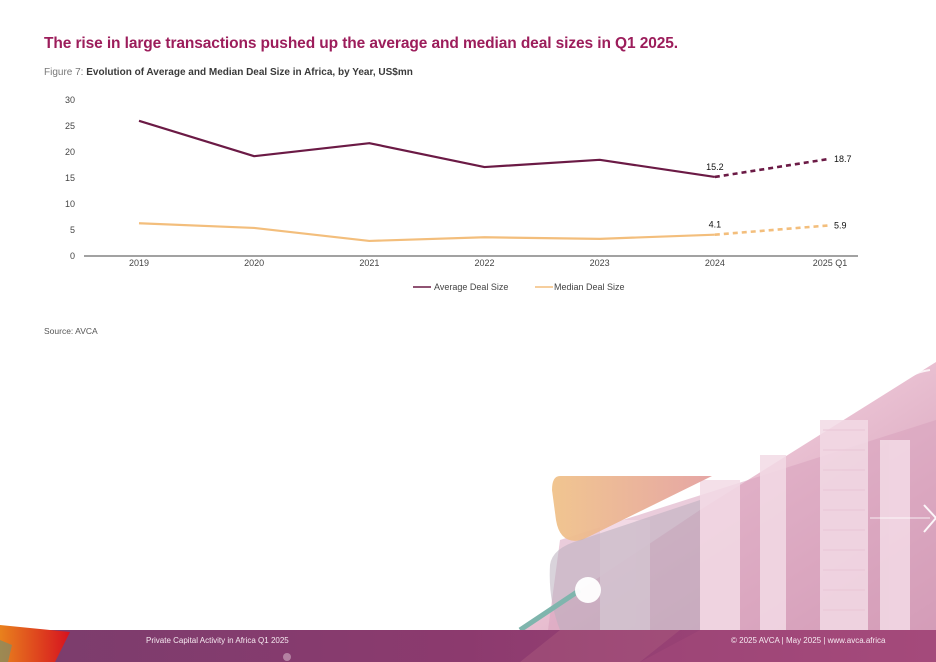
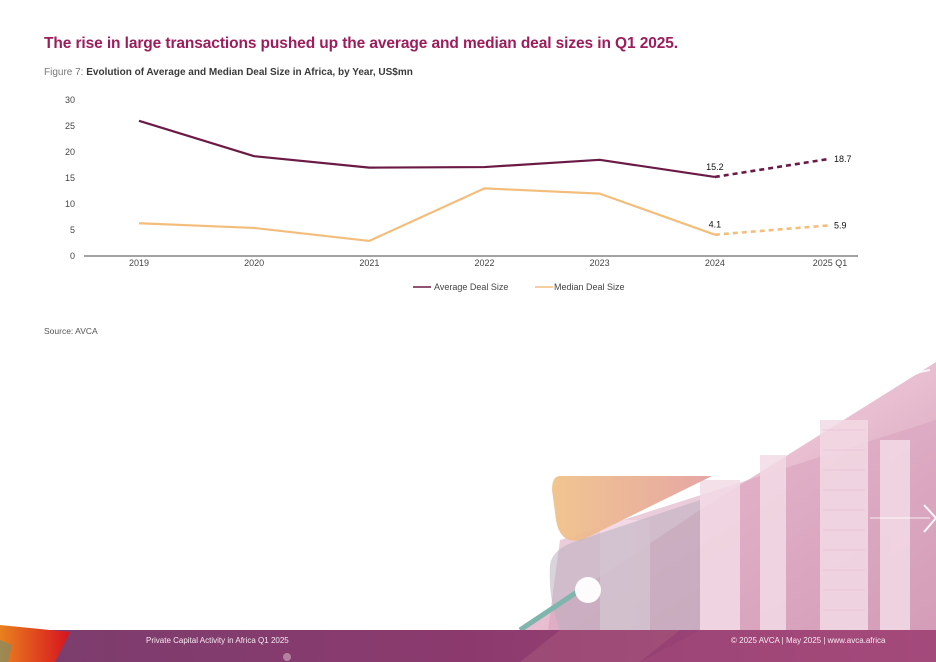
Average Deal Size/2021: 22 -> 17
Median Deal Size/2022: 4 -> 13
Median Deal Size/2023: 3 -> 12
